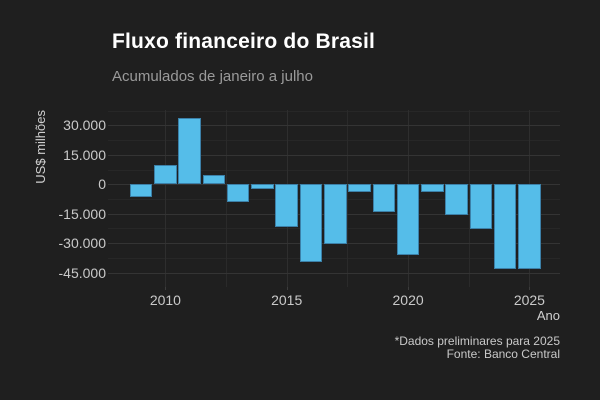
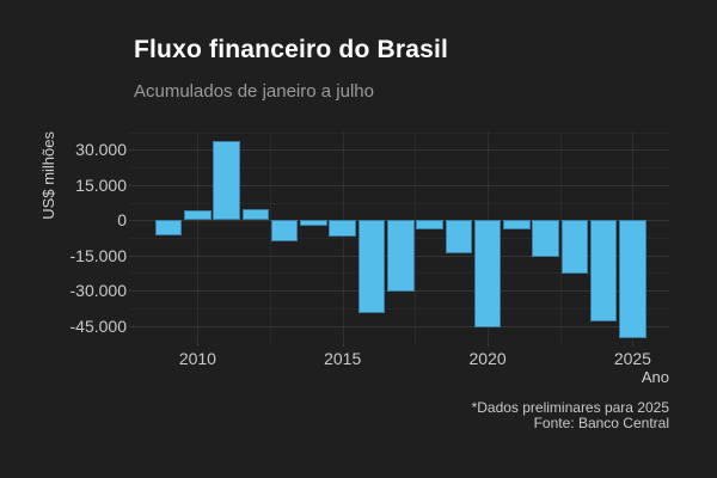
2010: 10000 -> 4000
2015: -22000 -> -7000
2020: -36000 -> -46000
2025: -43000 -> -50000
